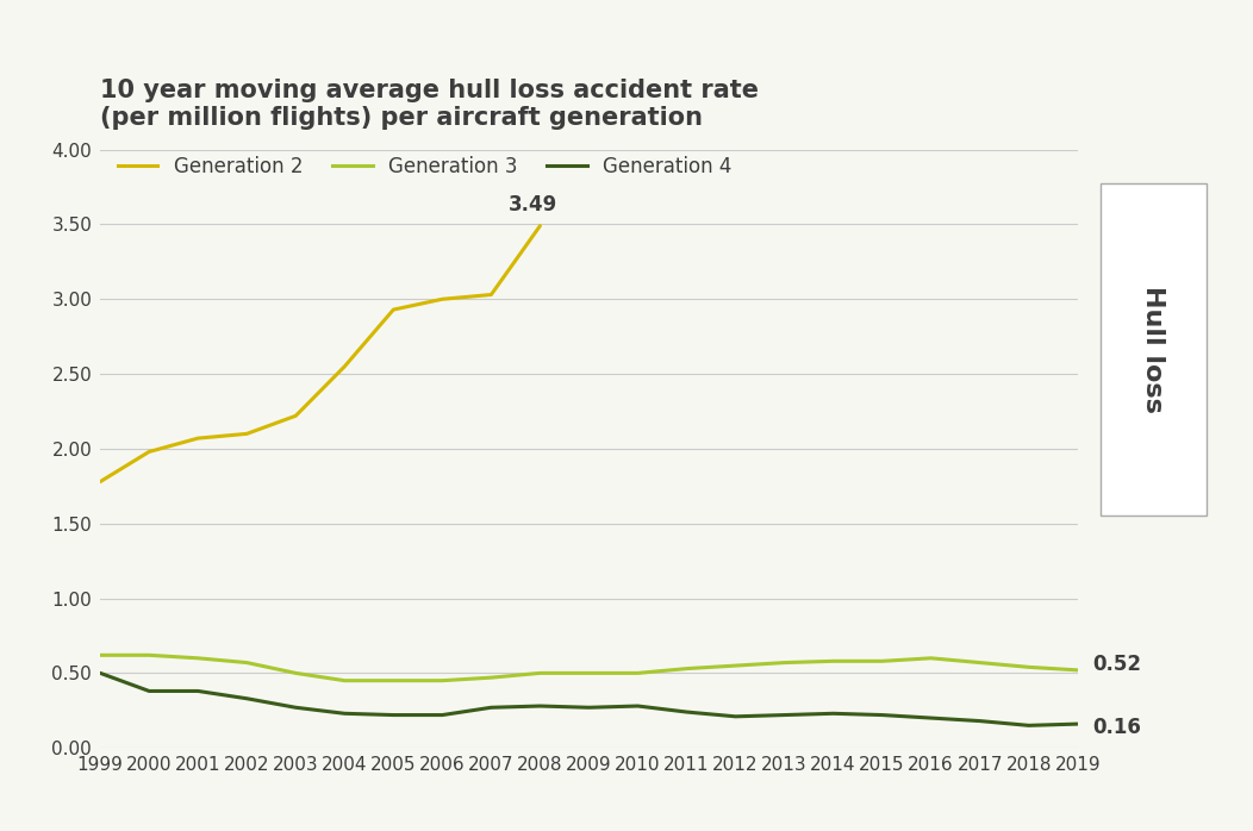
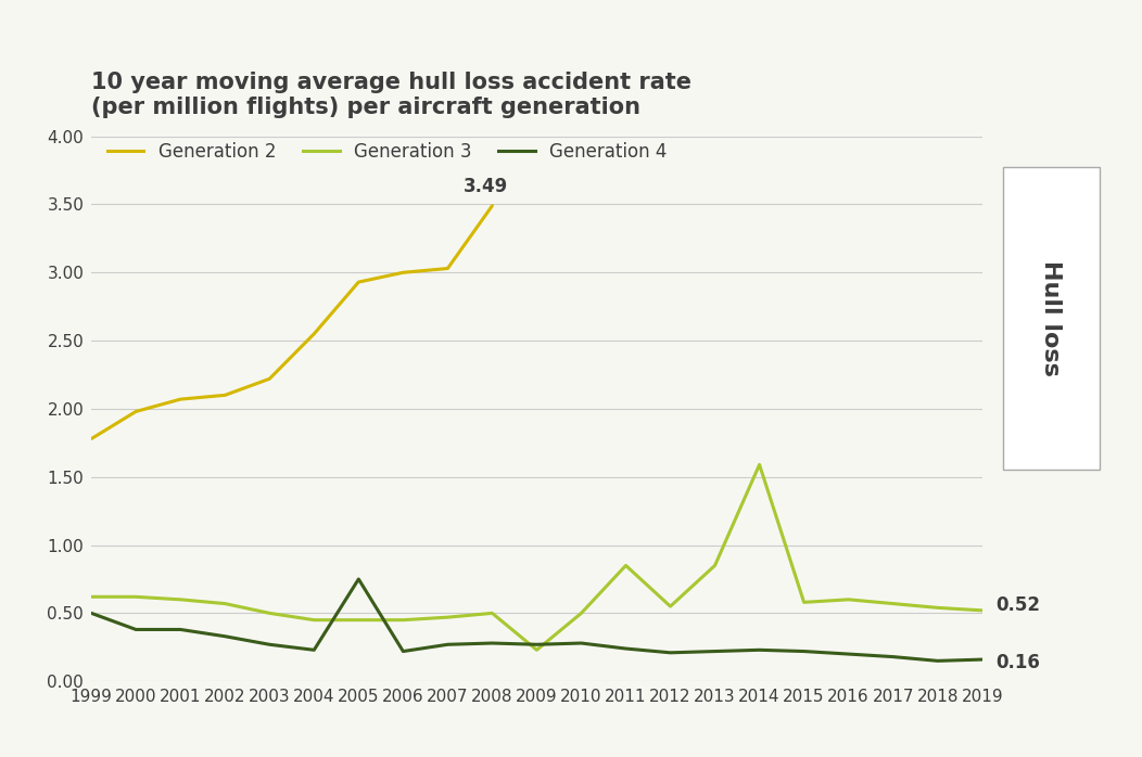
Generation 4/2005: 0.22 -> 0.75
Generation 3/2009: 0.50 -> 0.23
Generation 3/2011: 0.53 -> 0.85
Generation 3/2013: 0.57 -> 0.85
Generation 3/2014: 0.58 -> 1.59
